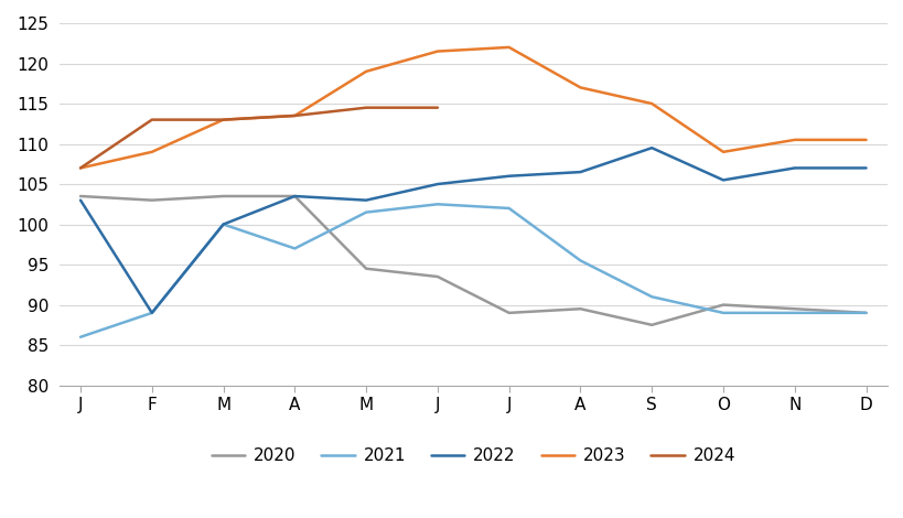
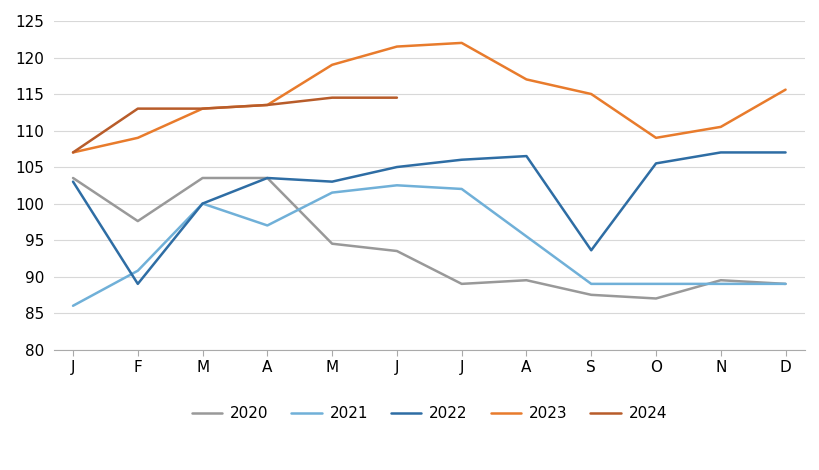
2020/F: 103.0 -> 97.6
2021/F: 89.0 -> 90.8
2021/S: 91.0 -> 89.0
2022/S: 109.5 -> 93.6
2020/O: 90.0 -> 87.0
2023/D: 110.5 -> 115.6
